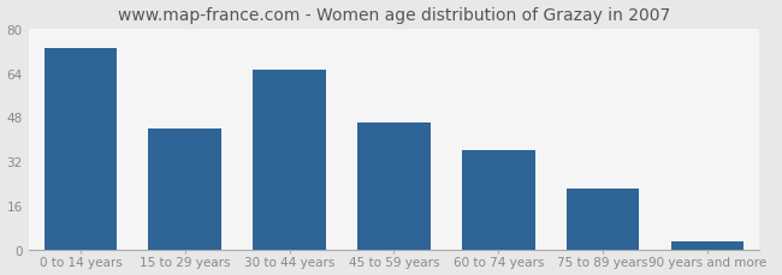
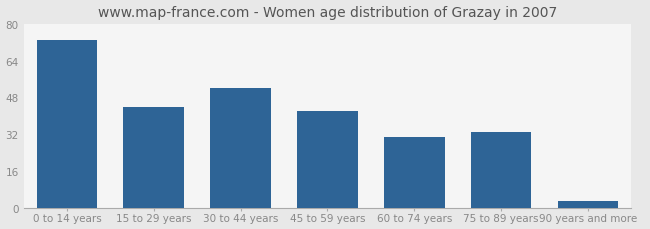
30 to 44 years: 65 -> 52
45 to 59 years: 46 -> 42
60 to 74 years: 36 -> 31
75 to 89 years: 22 -> 33
